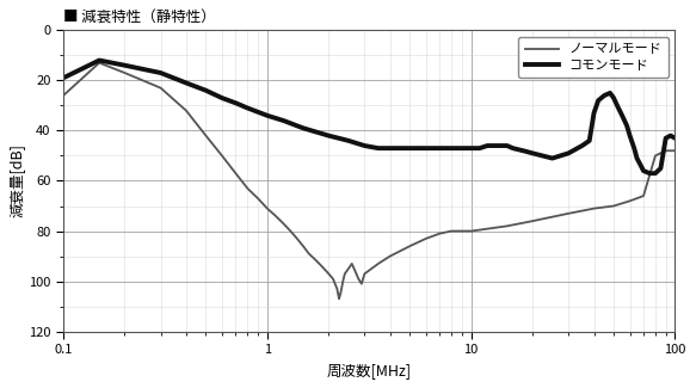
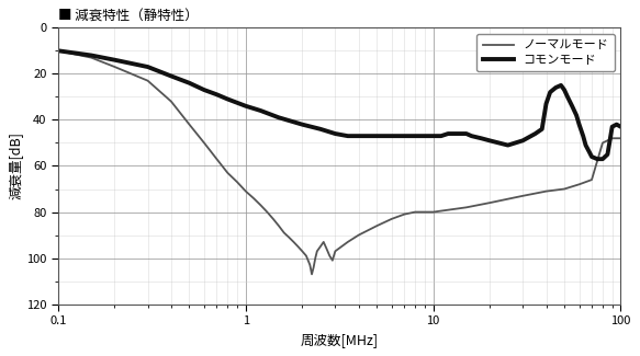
ノーマルモード/0.1: 26 -> 10
コモンモード/0.1: 19 -> 10
